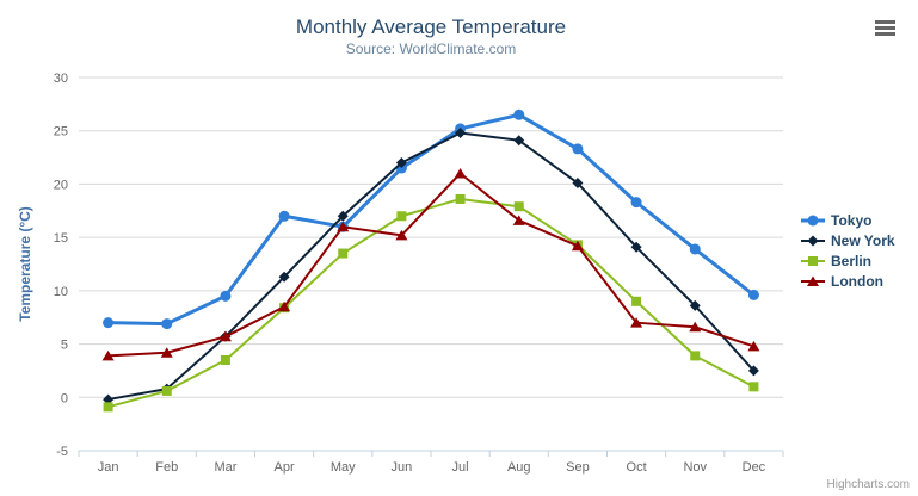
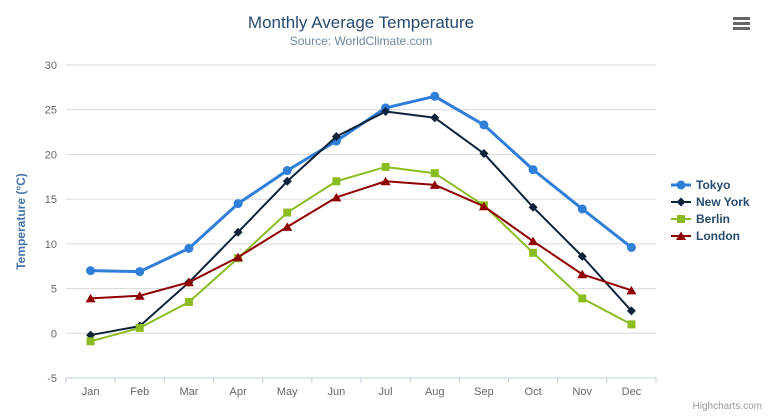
Tokyo/Apr: 17 -> 14
Tokyo/May: 16 -> 18
London/May: 16 -> 12
London/Jul: 21 -> 17
London/Oct: 7 -> 10
